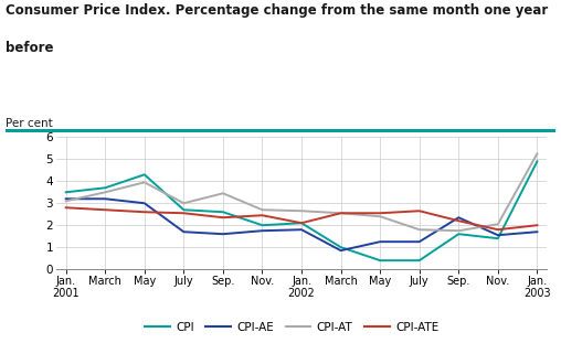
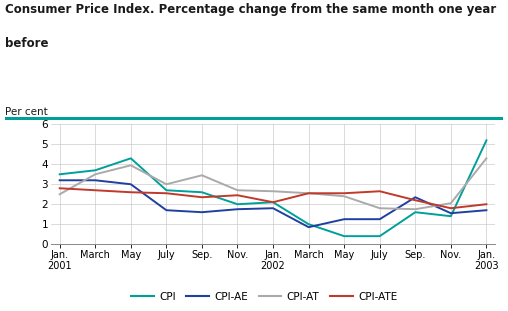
CPI-AT/Jan. 2001: 3.1 -> 2.5
CPI/Jan. 2003: 4.9 -> 5.2
CPI-AT/Jan. 2003: 5.2 -> 4.3
